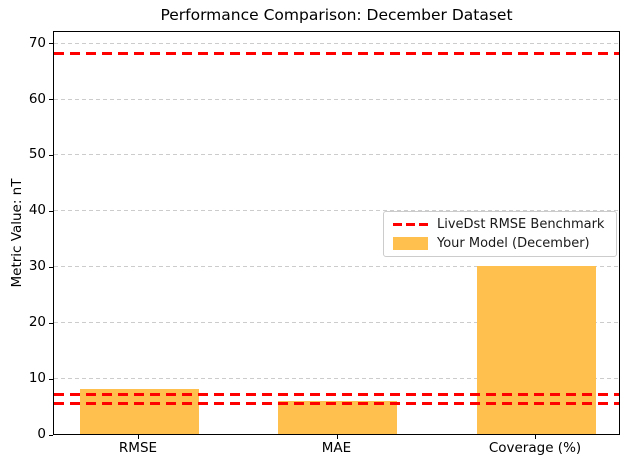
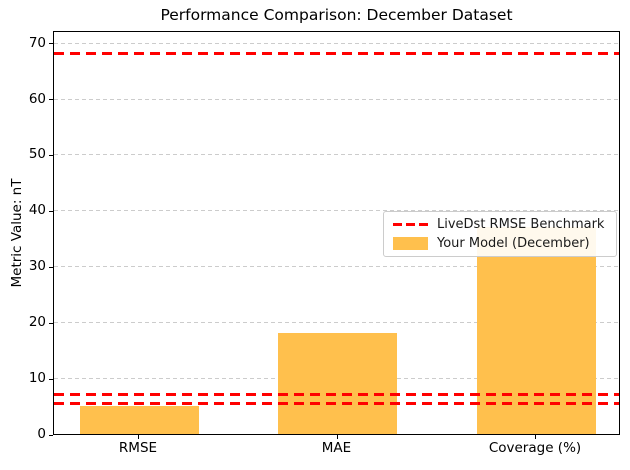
RMSE: 8 -> 5
MAE: 6 -> 18
Coverage (%): 30 -> 37
